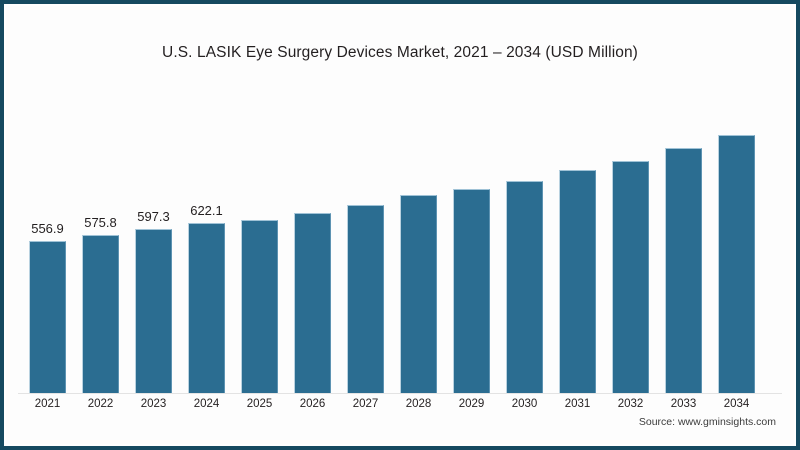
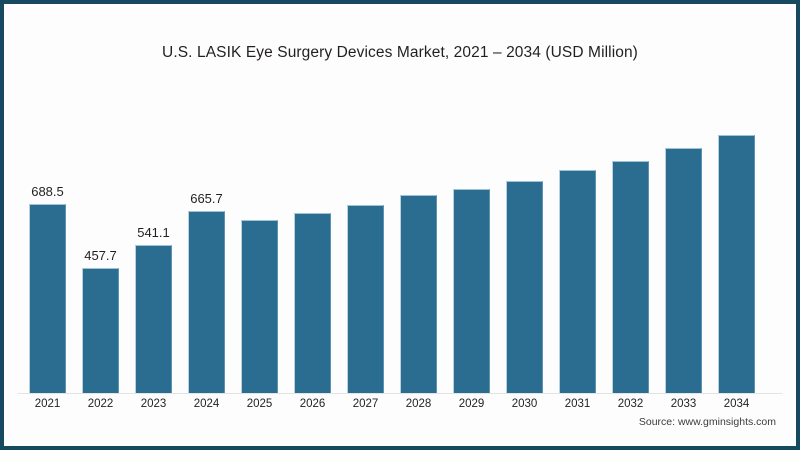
2021: 556.9 -> 688.5
2022: 575.8 -> 457.7
2023: 597.3 -> 541.1
2024: 622.1 -> 665.7
